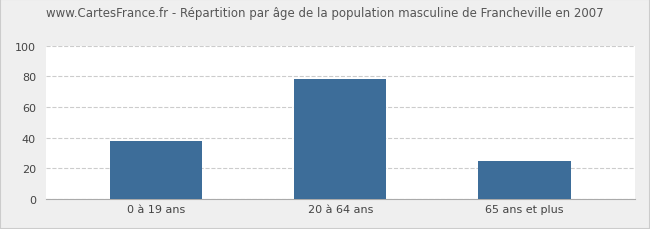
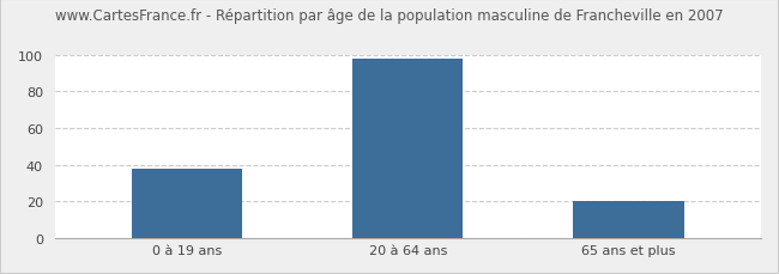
20 à 64 ans: 78 -> 98
65 ans et plus: 25 -> 20
